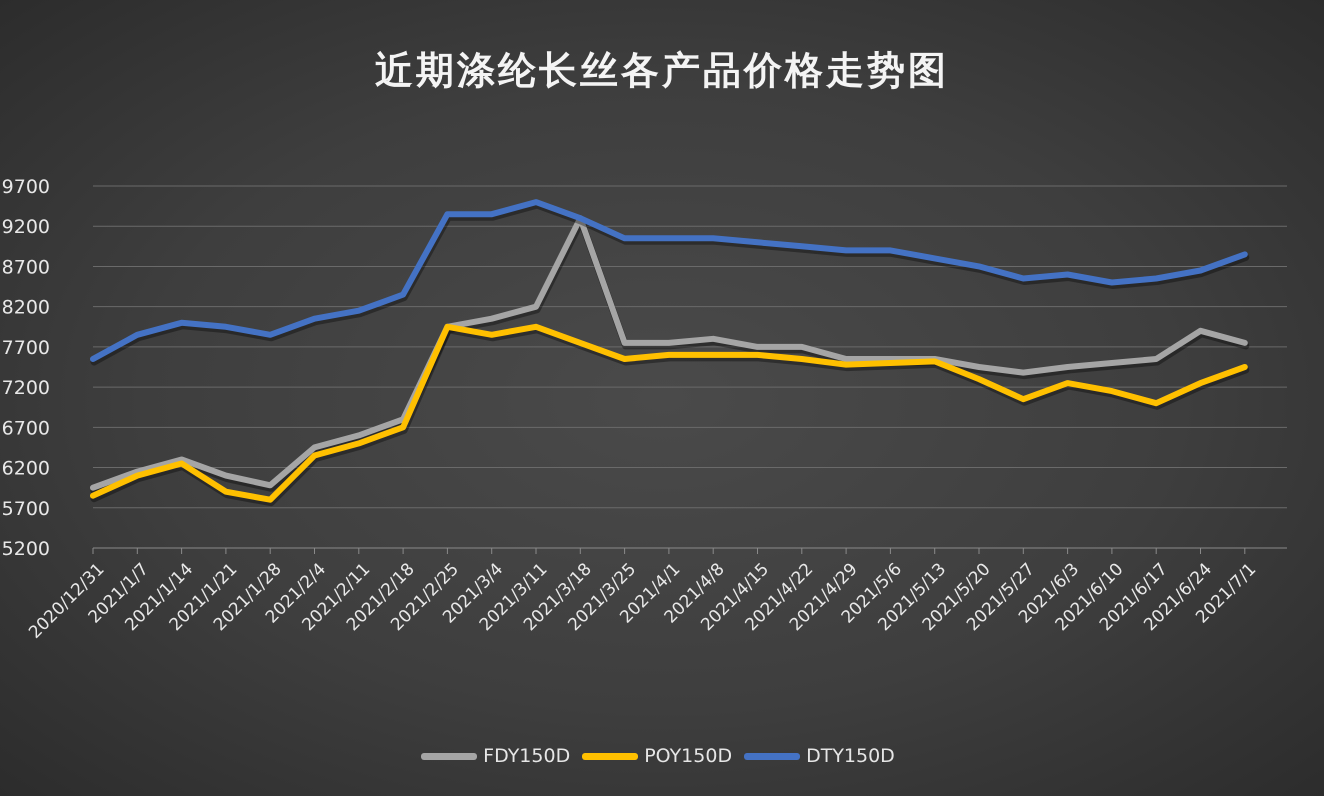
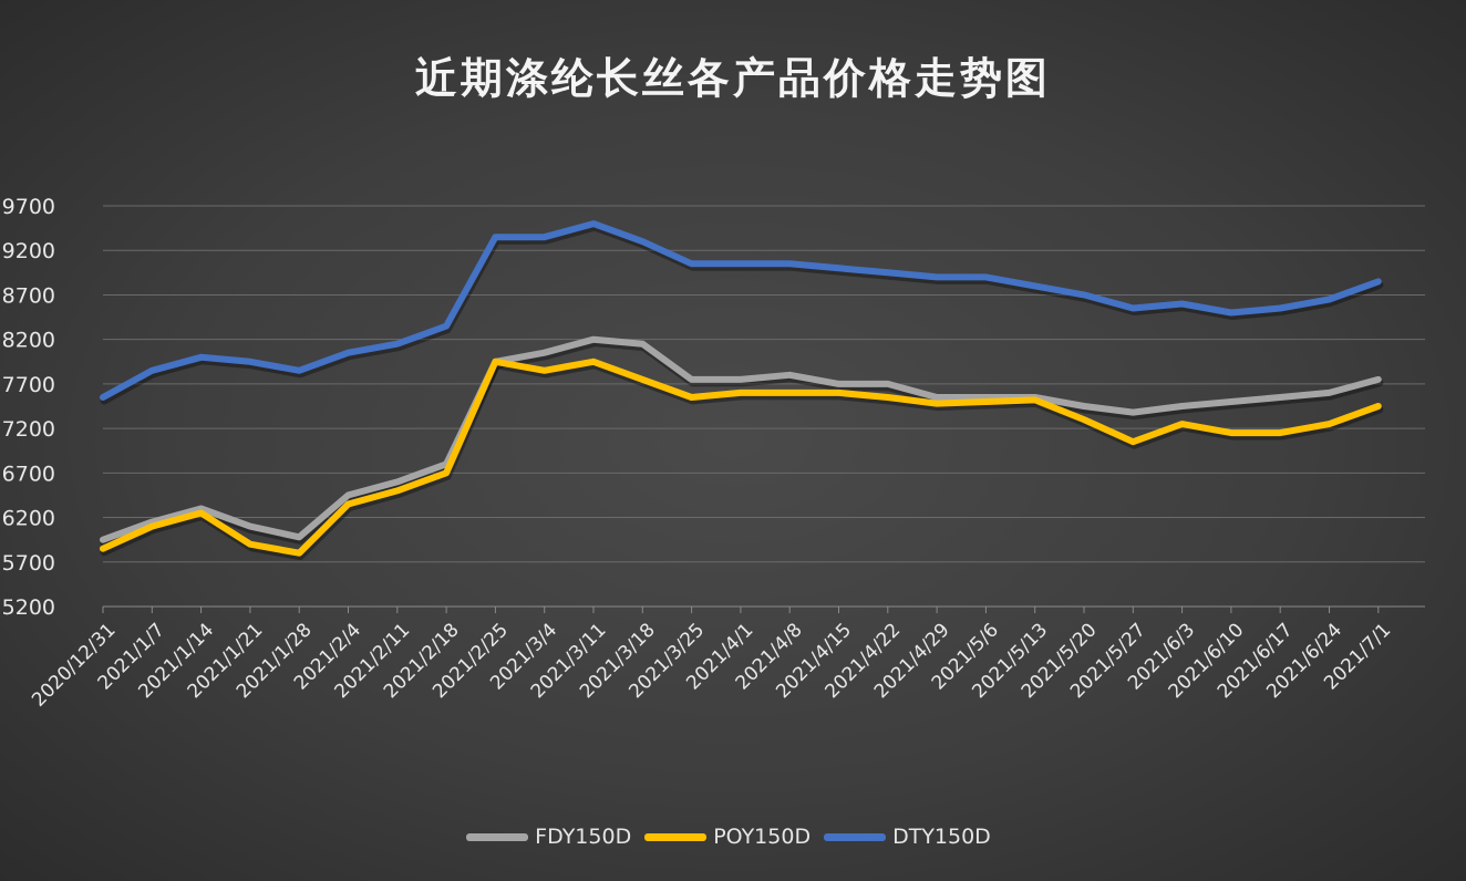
FDY150D/2021/3/18: 9300 -> 8200
POY150D/2021/6/17: 7000 -> 7200
FDY150D/2021/6/24: 7900 -> 7600
